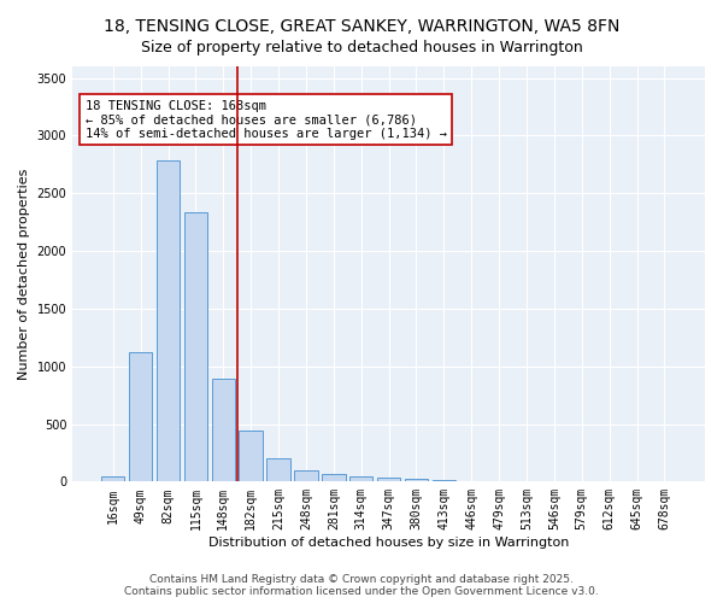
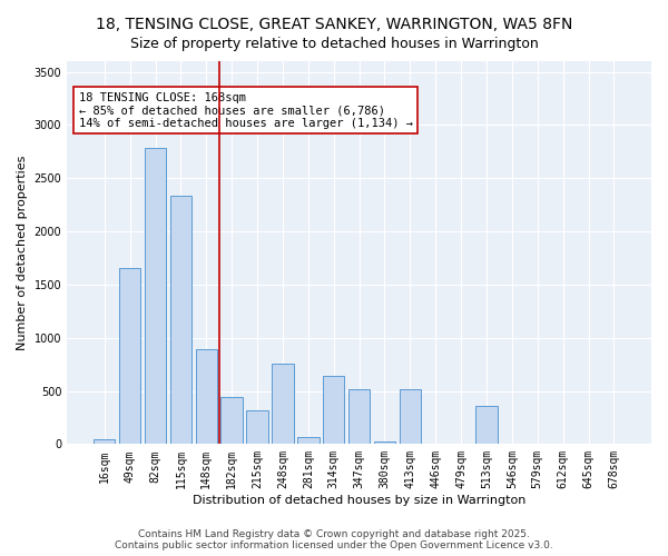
49sqm: 1120 -> 1660
215sqm: 200 -> 320
248sqm: 100 -> 760
314sqm: 50 -> 640
347sqm: 30 -> 520
413sqm: 10 -> 520
513sqm: 0 -> 360
